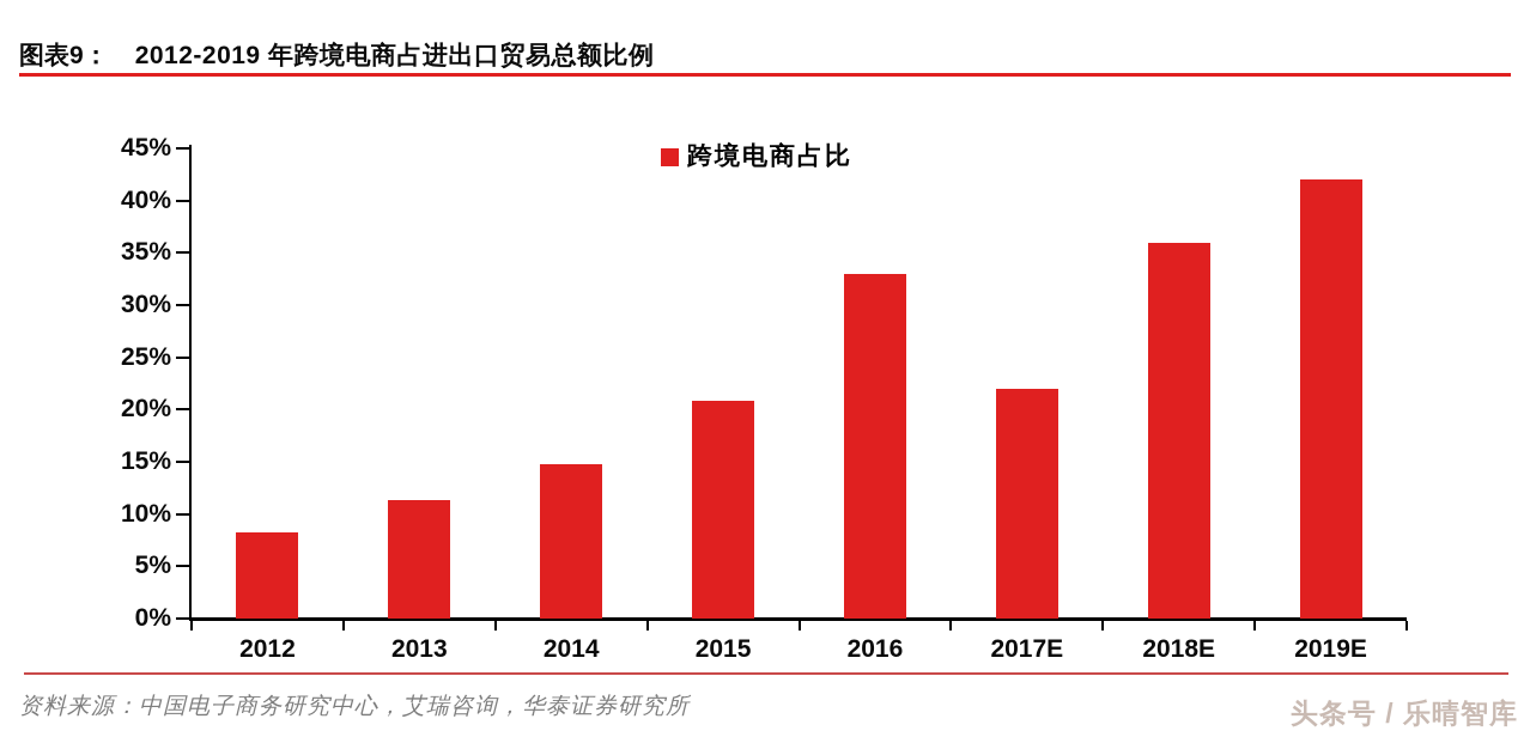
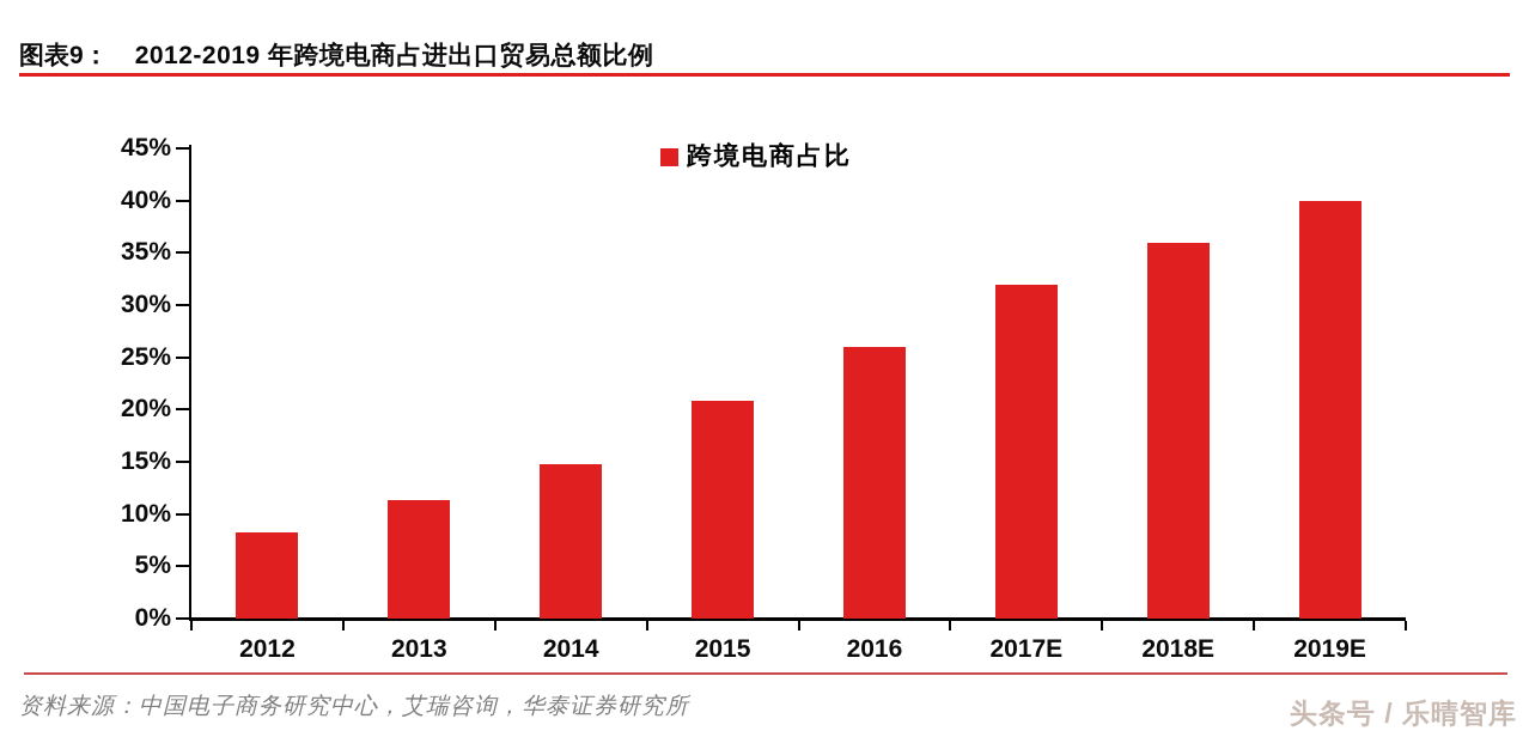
2016: 33% -> 26%
2017E: 22% -> 32%
2019E: 42% -> 40%
